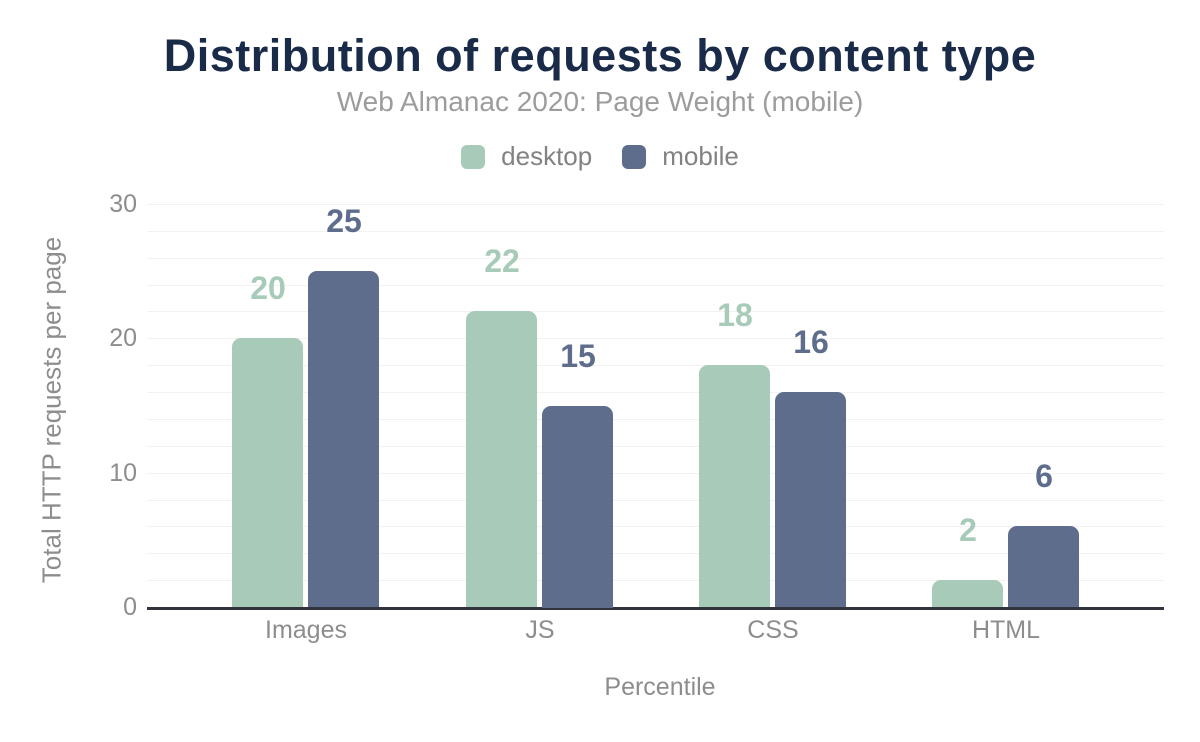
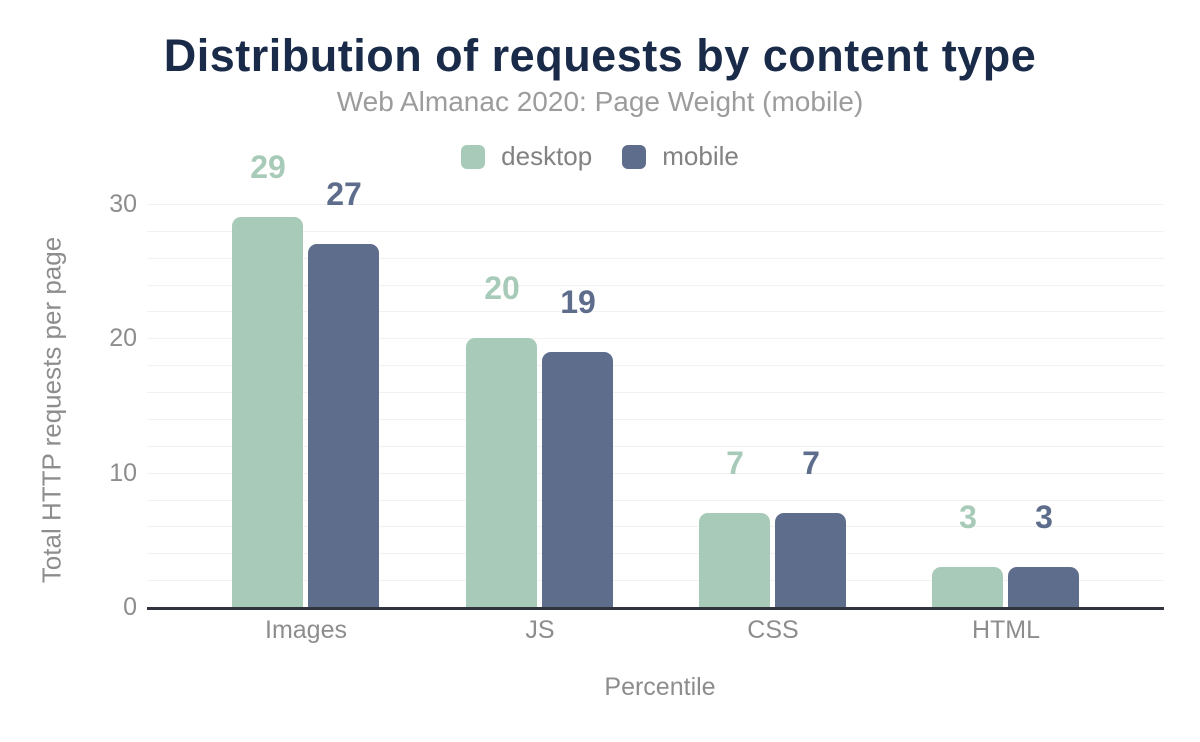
desktop/Images: 20 -> 29
mobile/Images: 25 -> 27
desktop/JS: 22 -> 20
mobile/JS: 15 -> 19
desktop/CSS: 18 -> 7
mobile/CSS: 16 -> 7
desktop/HTML: 2 -> 3
mobile/HTML: 6 -> 3
